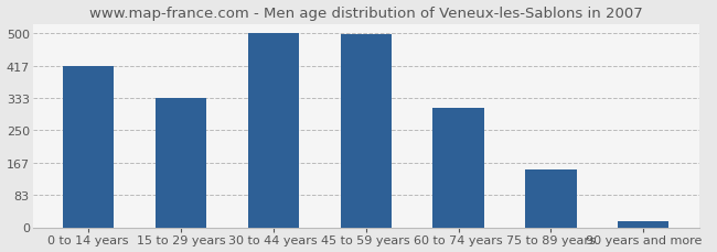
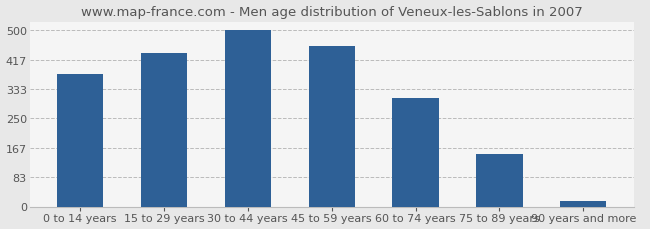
0 to 14 years: 417 -> 375
15 to 29 years: 333 -> 435
45 to 59 years: 498 -> 455
